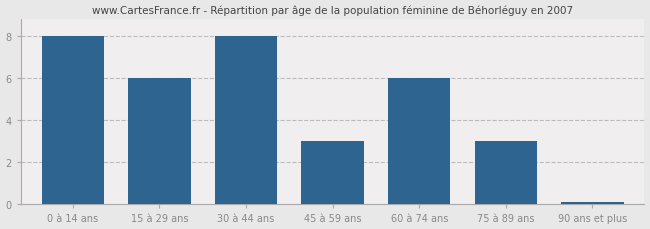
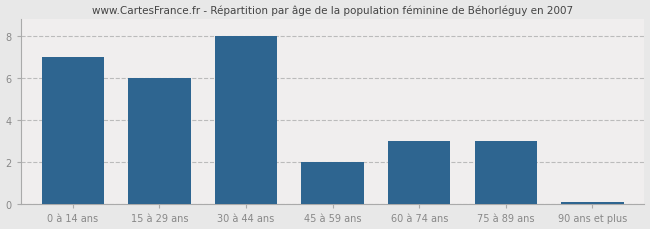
0 à 14 ans: 8.0 -> 7.0
45 à 59 ans: 3.0 -> 2.0
60 à 74 ans: 6.0 -> 3.0
